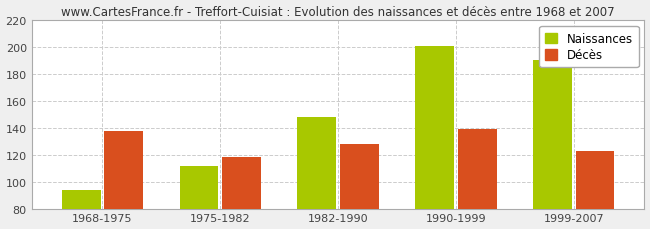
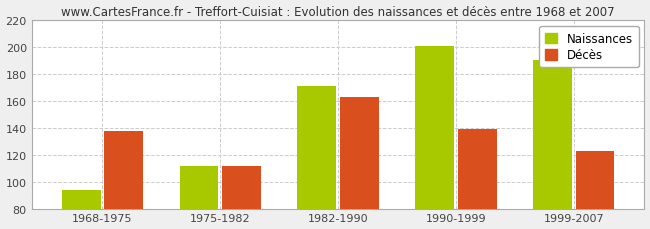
Décès/1975-1982: 118 -> 112
Naissances/1982-1990: 148 -> 171
Décès/1982-1990: 128 -> 163
